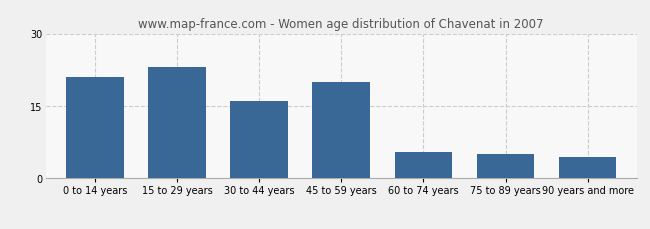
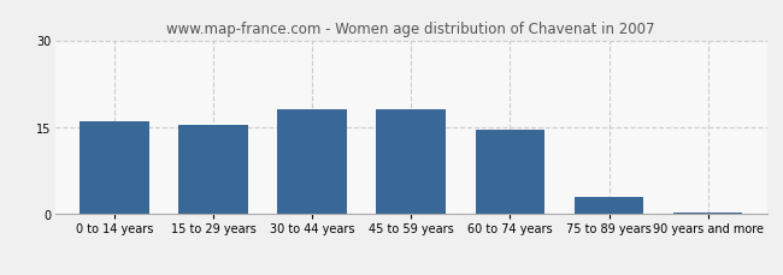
0 to 14 years: 21.0 -> 16.0
15 to 29 years: 23.0 -> 15.5
30 to 44 years: 16.0 -> 18.0
45 to 59 years: 20.0 -> 18.0
60 to 74 years: 5.5 -> 14.5
75 to 89 years: 5.0 -> 3.0
90 years and more: 4.5 -> 0.3
